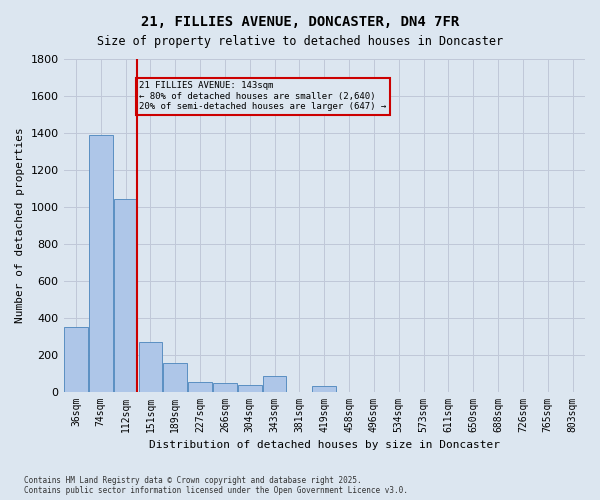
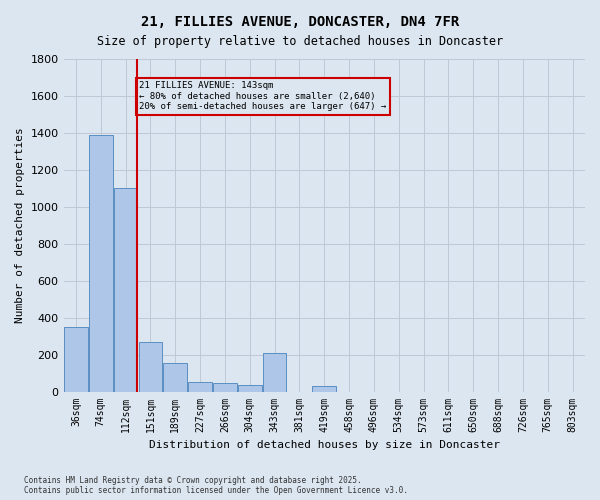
112sqm: 1040 -> 1100
343sqm: 80 -> 210
